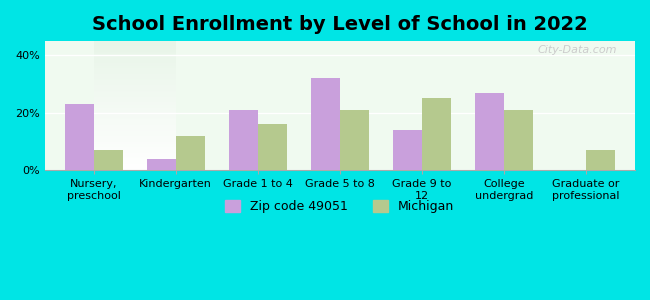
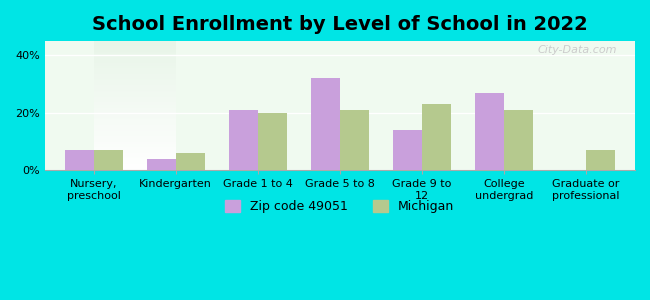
Zip code 49051/Nursery, preschool: 23% -> 7%
Michigan/Kindergarten: 12% -> 6%
Michigan/Grade 1 to 4: 16% -> 20%
Michigan/Grade 9 to 12: 25% -> 23%
